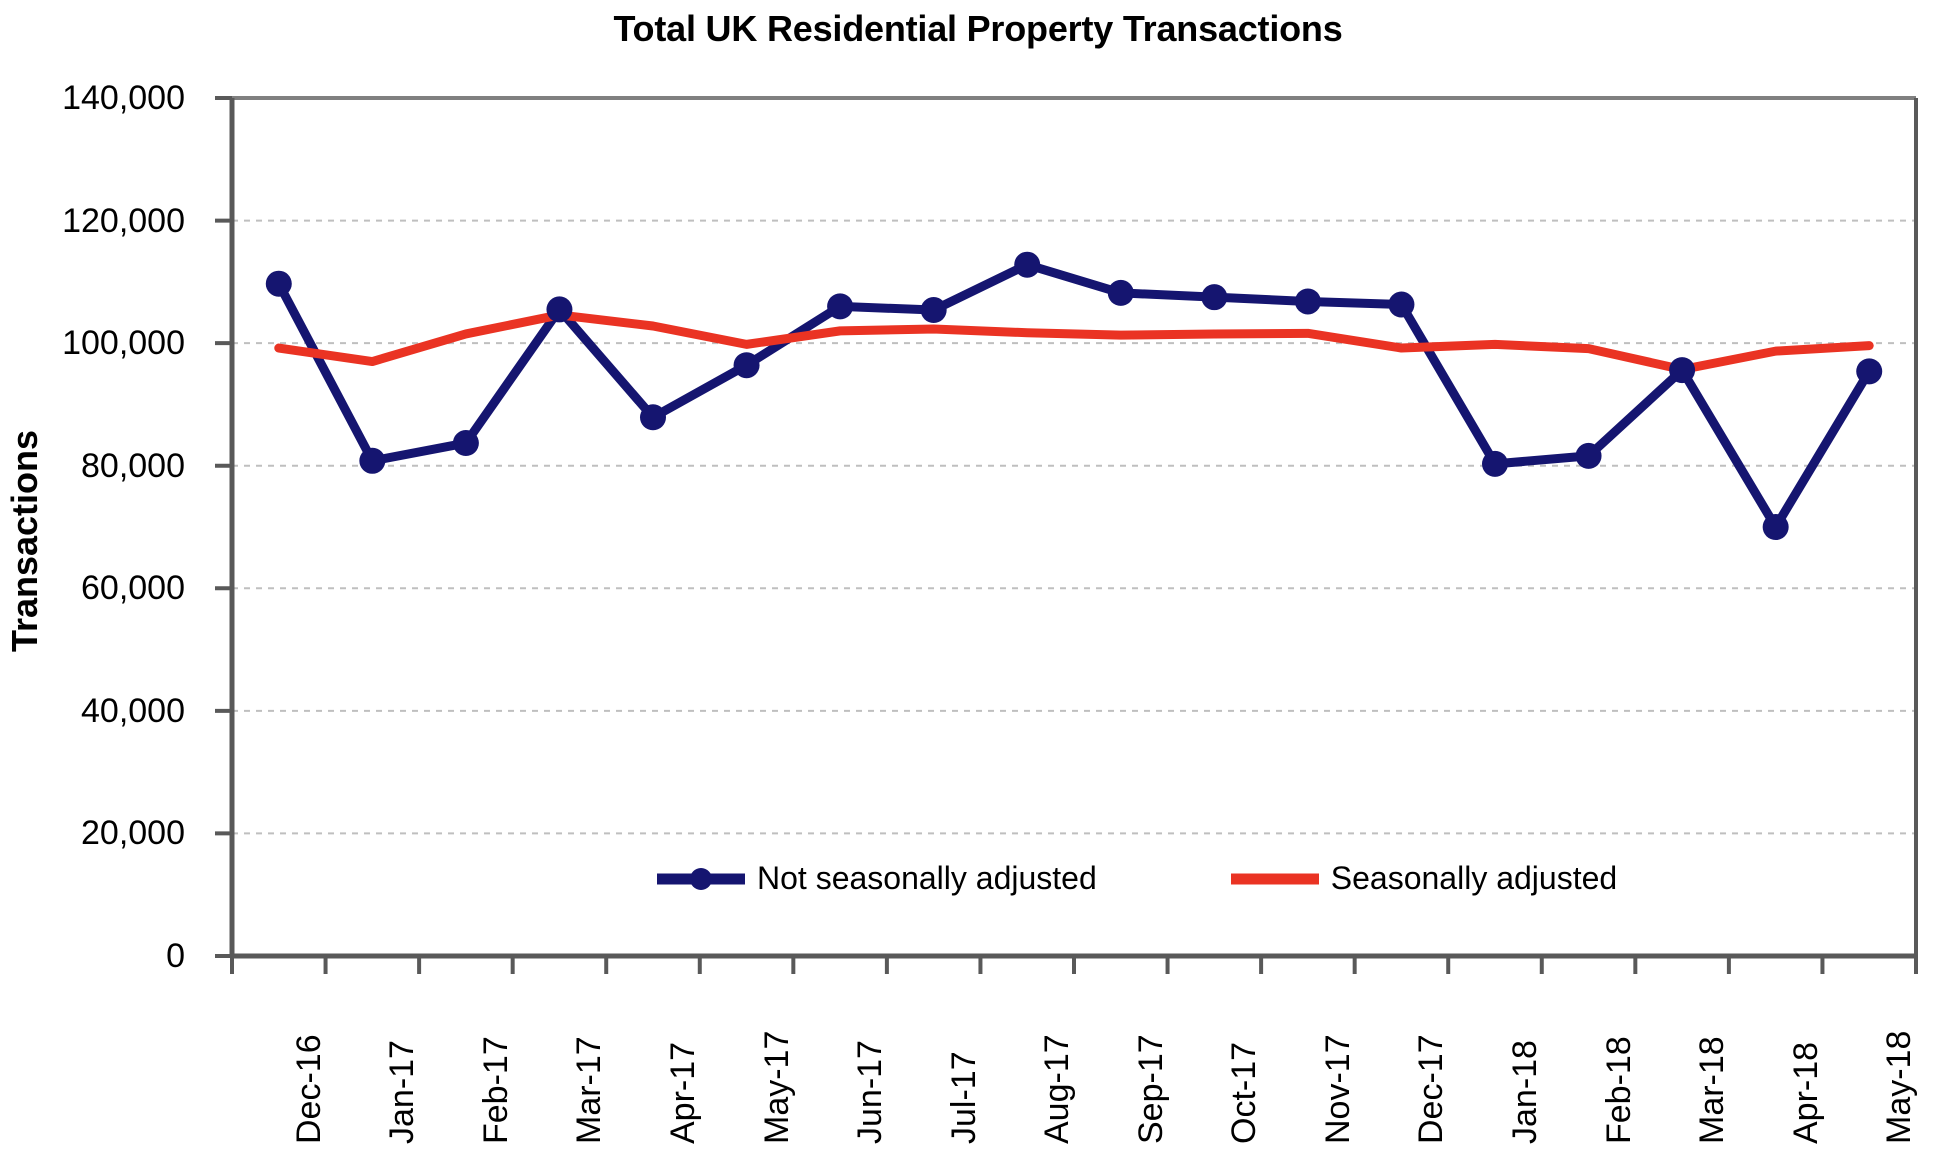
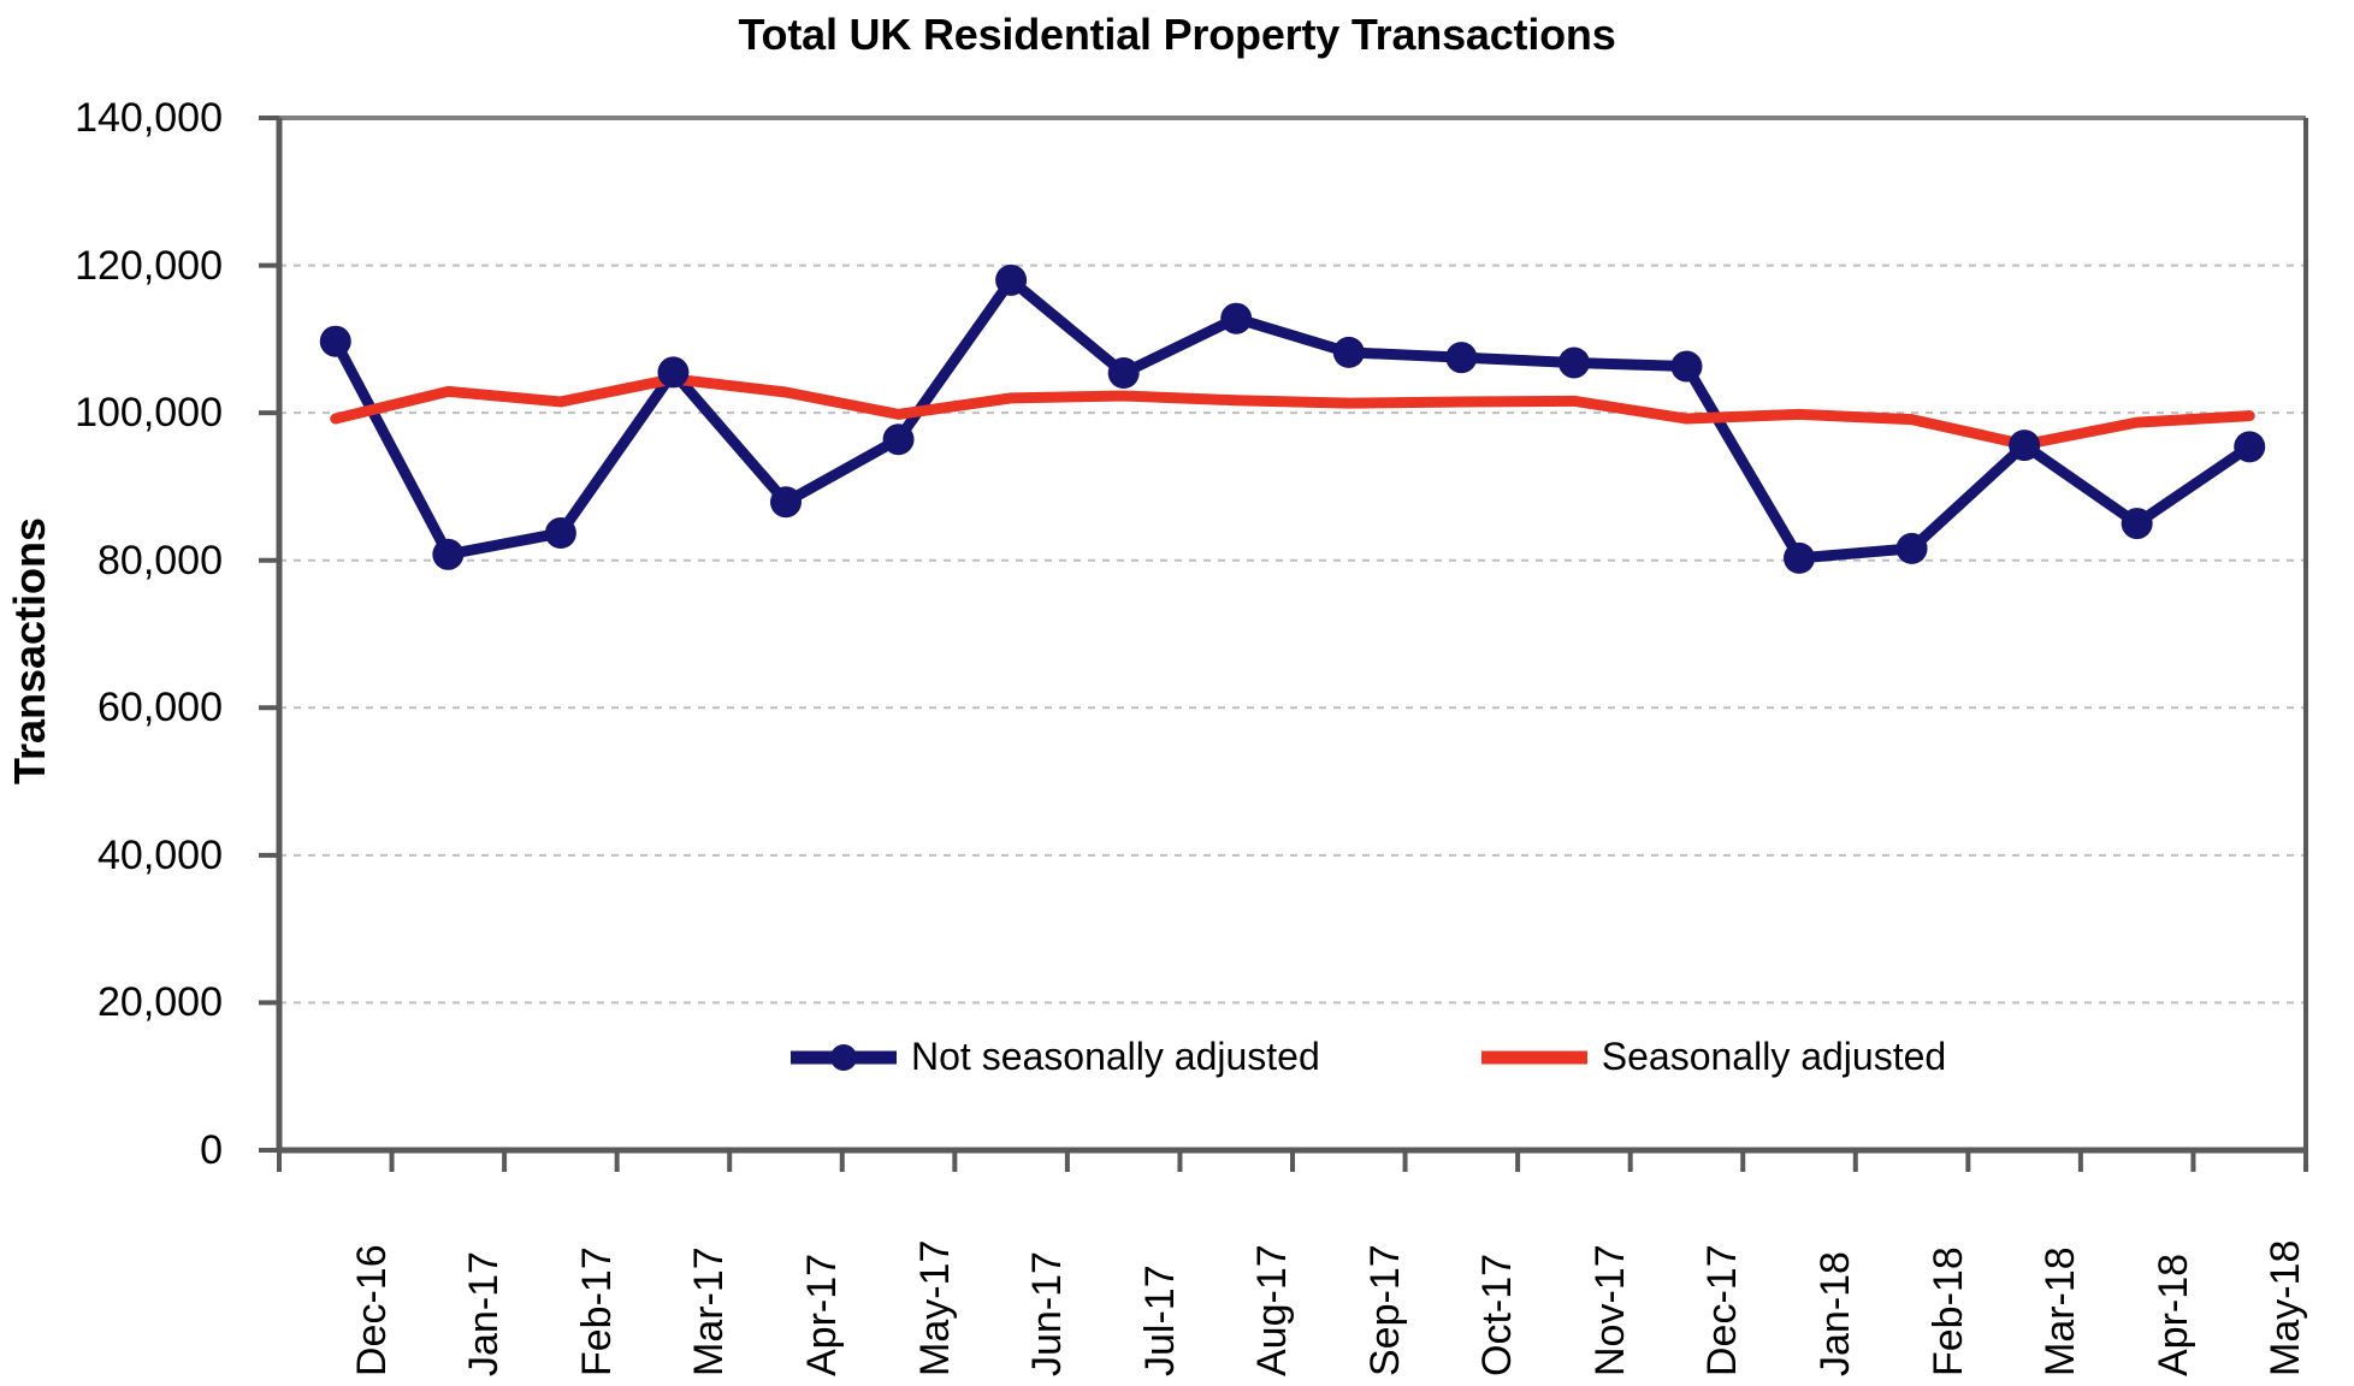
Seasonally adjusted/Jan-17: 97000 -> 103000
Not seasonally adjusted/Jun-17: 106000 -> 118000
Not seasonally adjusted/Apr-18: 70000 -> 85000
